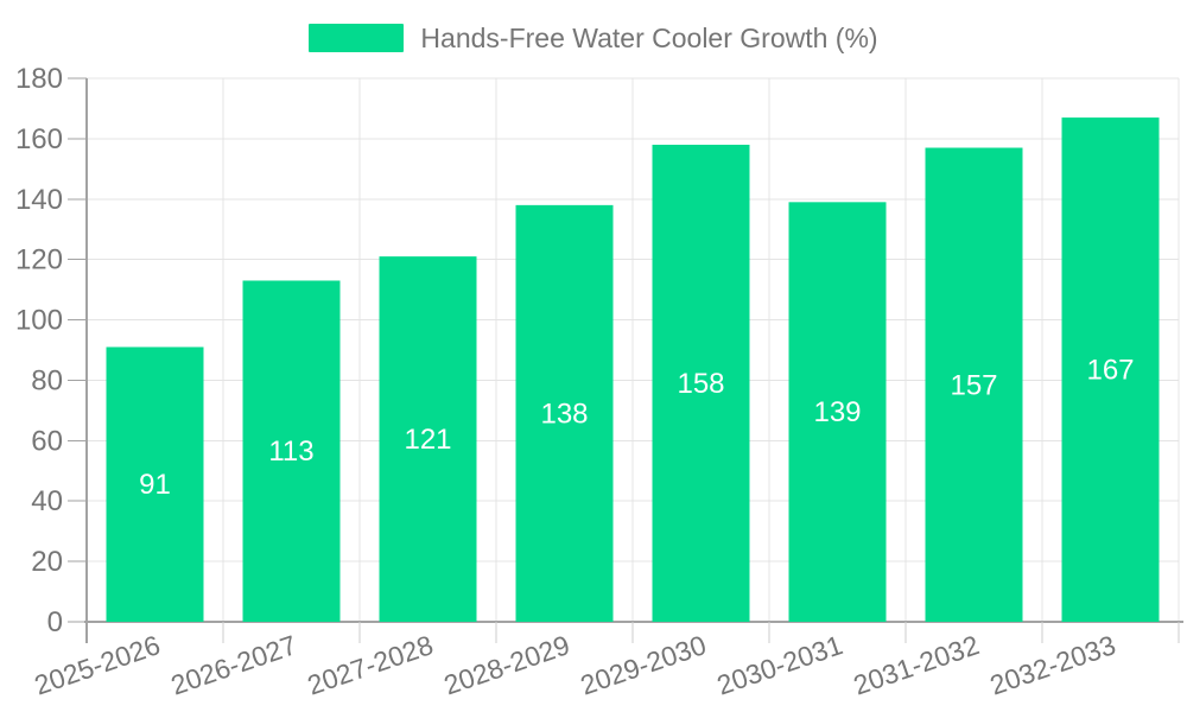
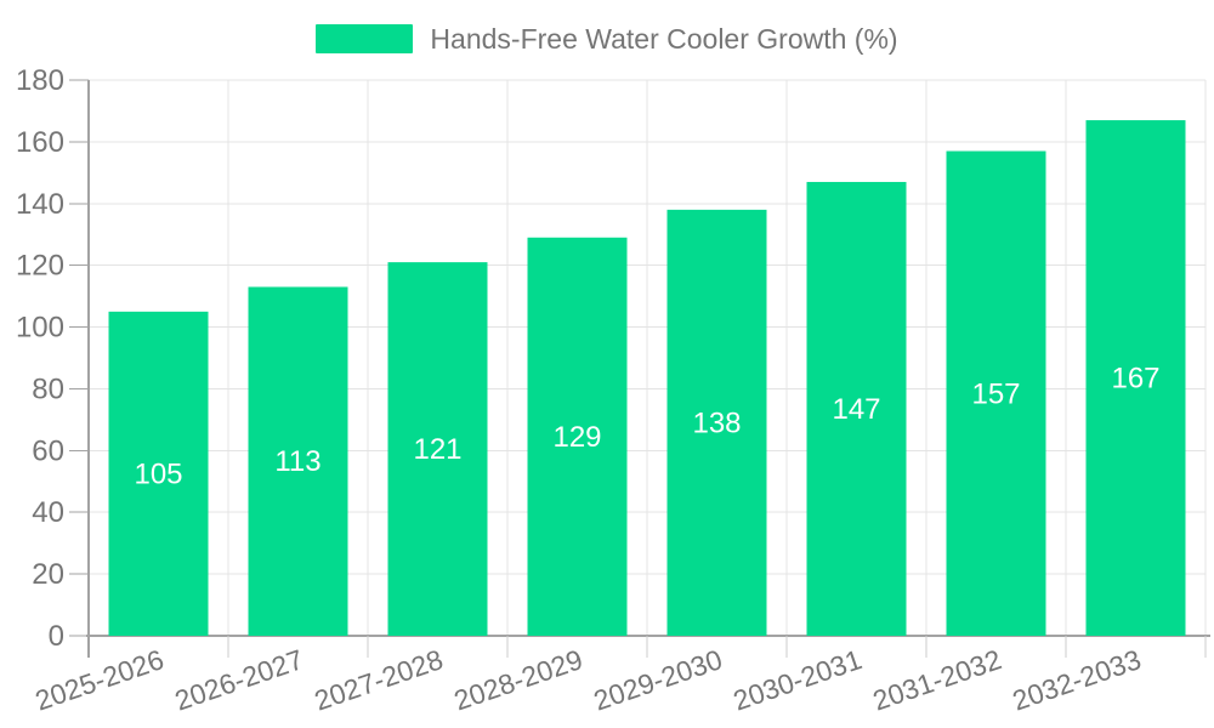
2025-2026: 91 -> 105
2028-2029: 138 -> 129
2029-2030: 158 -> 138
2030-2031: 139 -> 147
